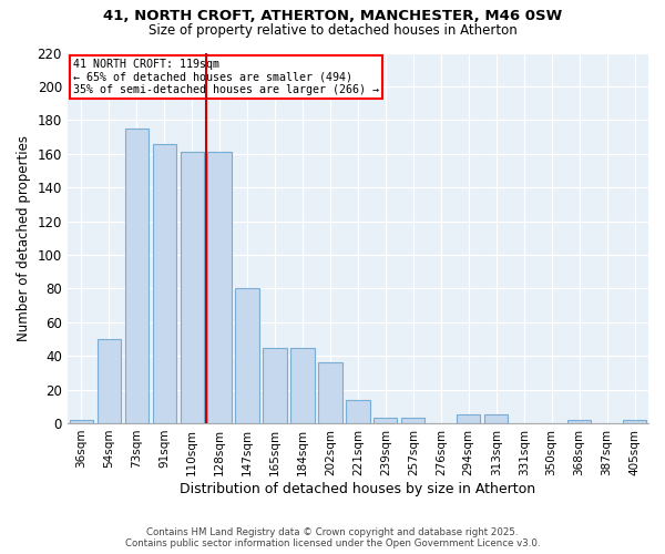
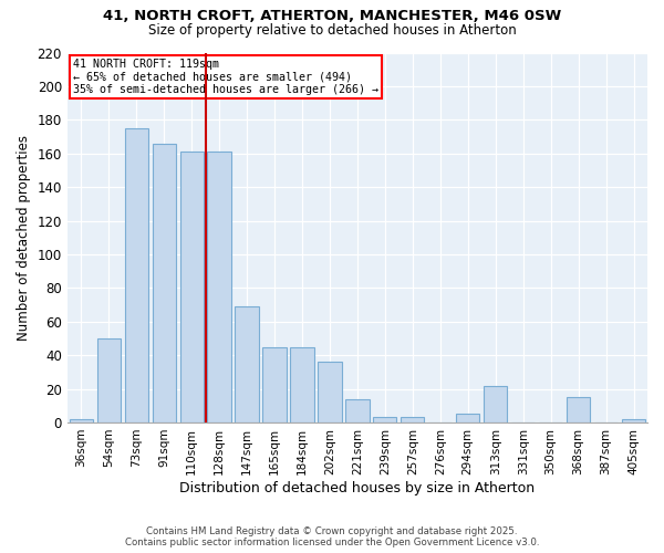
147sqm: 80 -> 69
313sqm: 5 -> 22
368sqm: 2 -> 15
